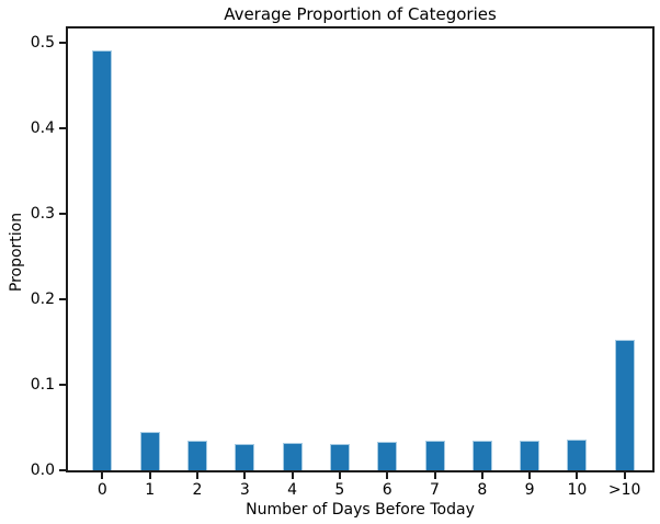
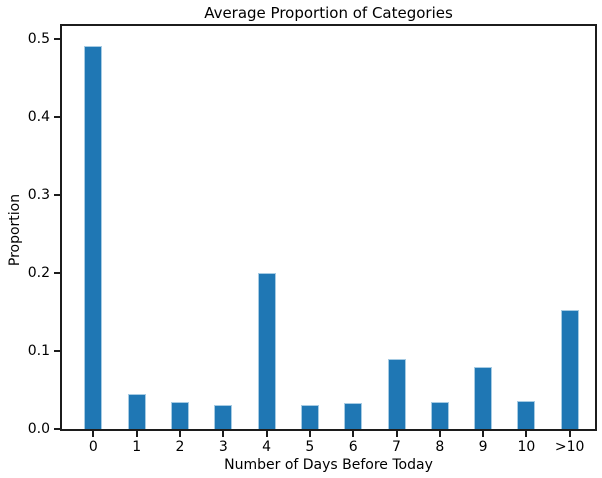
4: 0.03 -> 0.20
7: 0.03 -> 0.09
9: 0.04 -> 0.08
